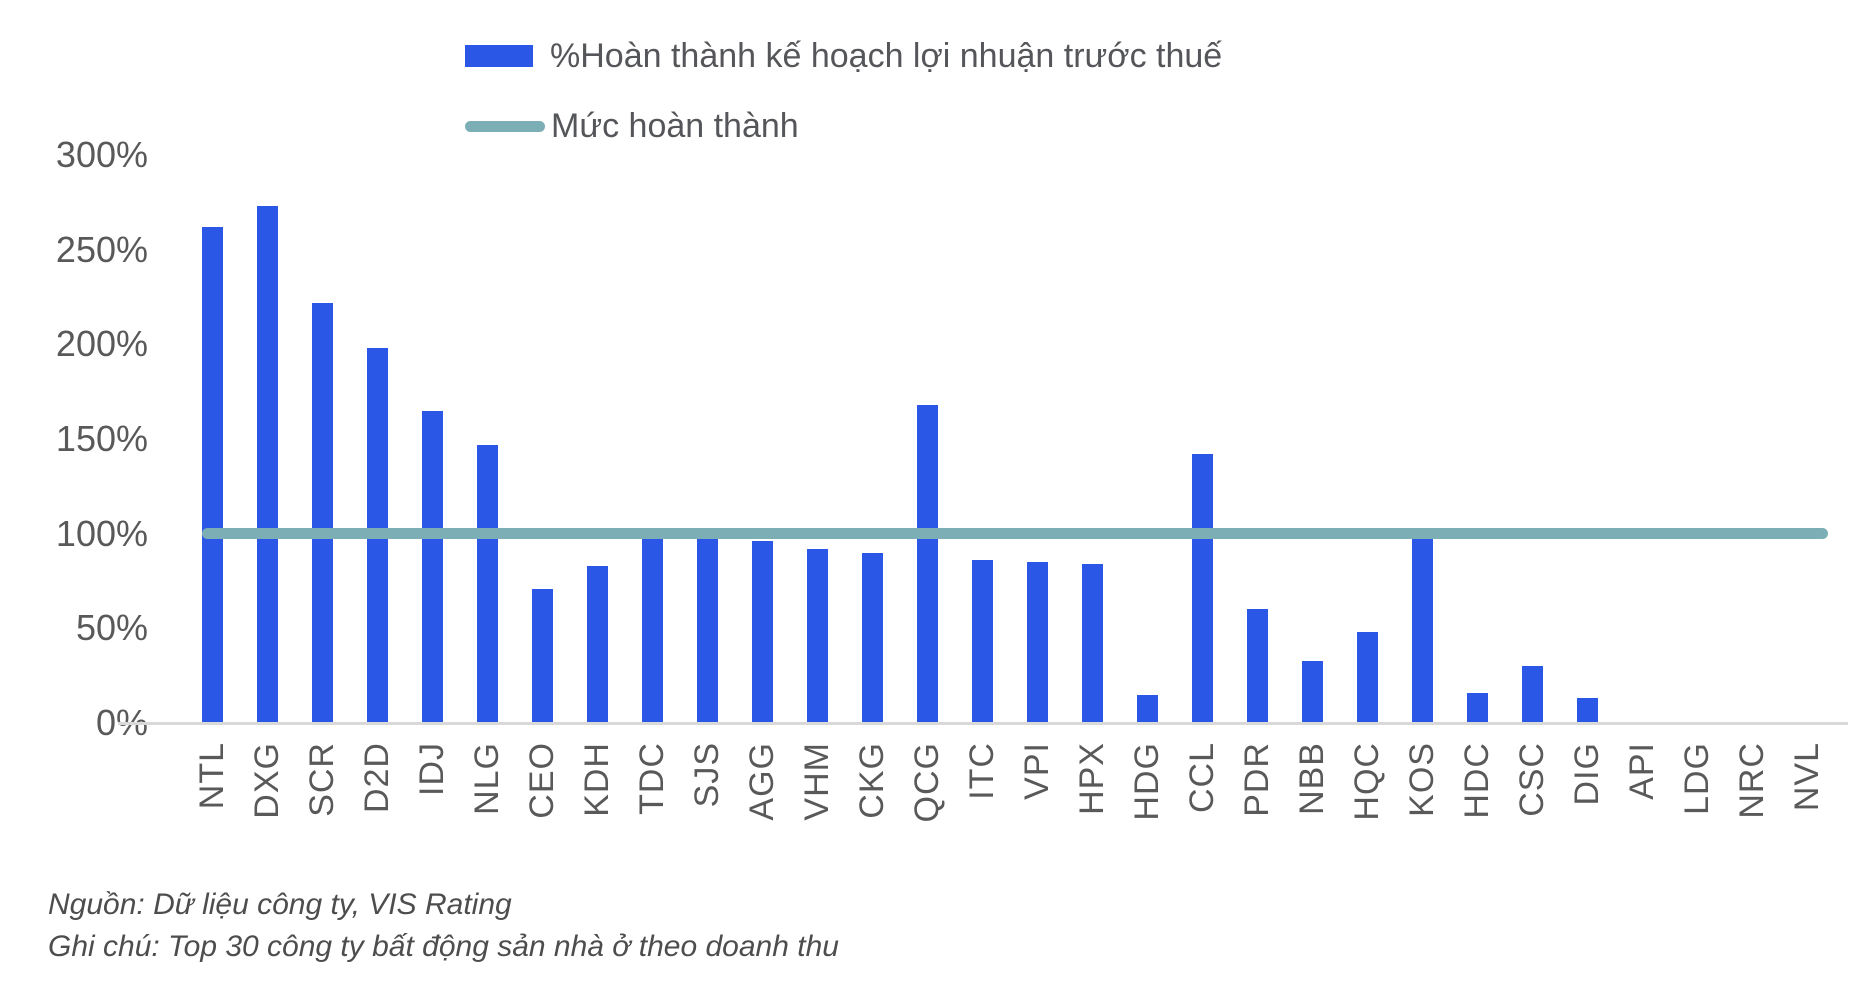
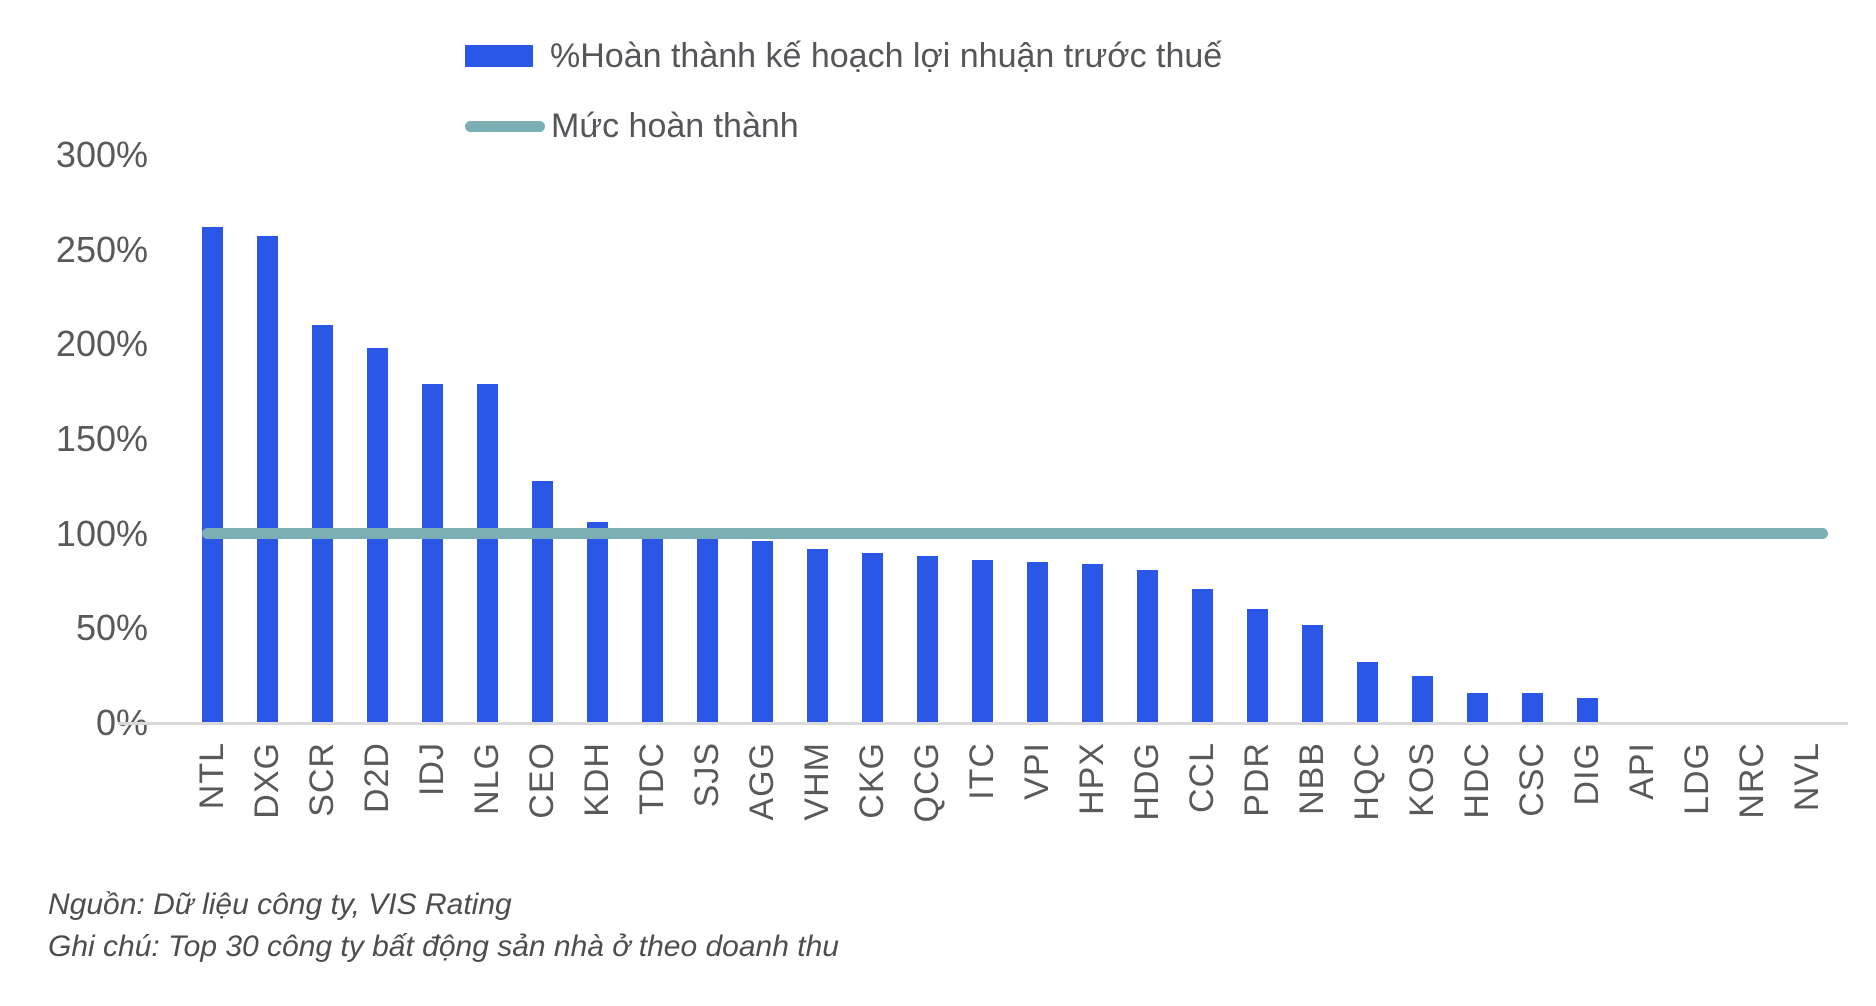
DXG: 273% -> 257%
SCR: 222% -> 210%
IDJ: 165% -> 179%
NLG: 147% -> 179%
CEO: 71% -> 128%
KDH: 83% -> 106%
QCG: 168% -> 88%
HDG: 15% -> 81%
CCL: 142% -> 71%
NBB: 33% -> 52%
HQC: 48% -> 32%
KOS: 99% -> 25%
CSC: 30% -> 16%
